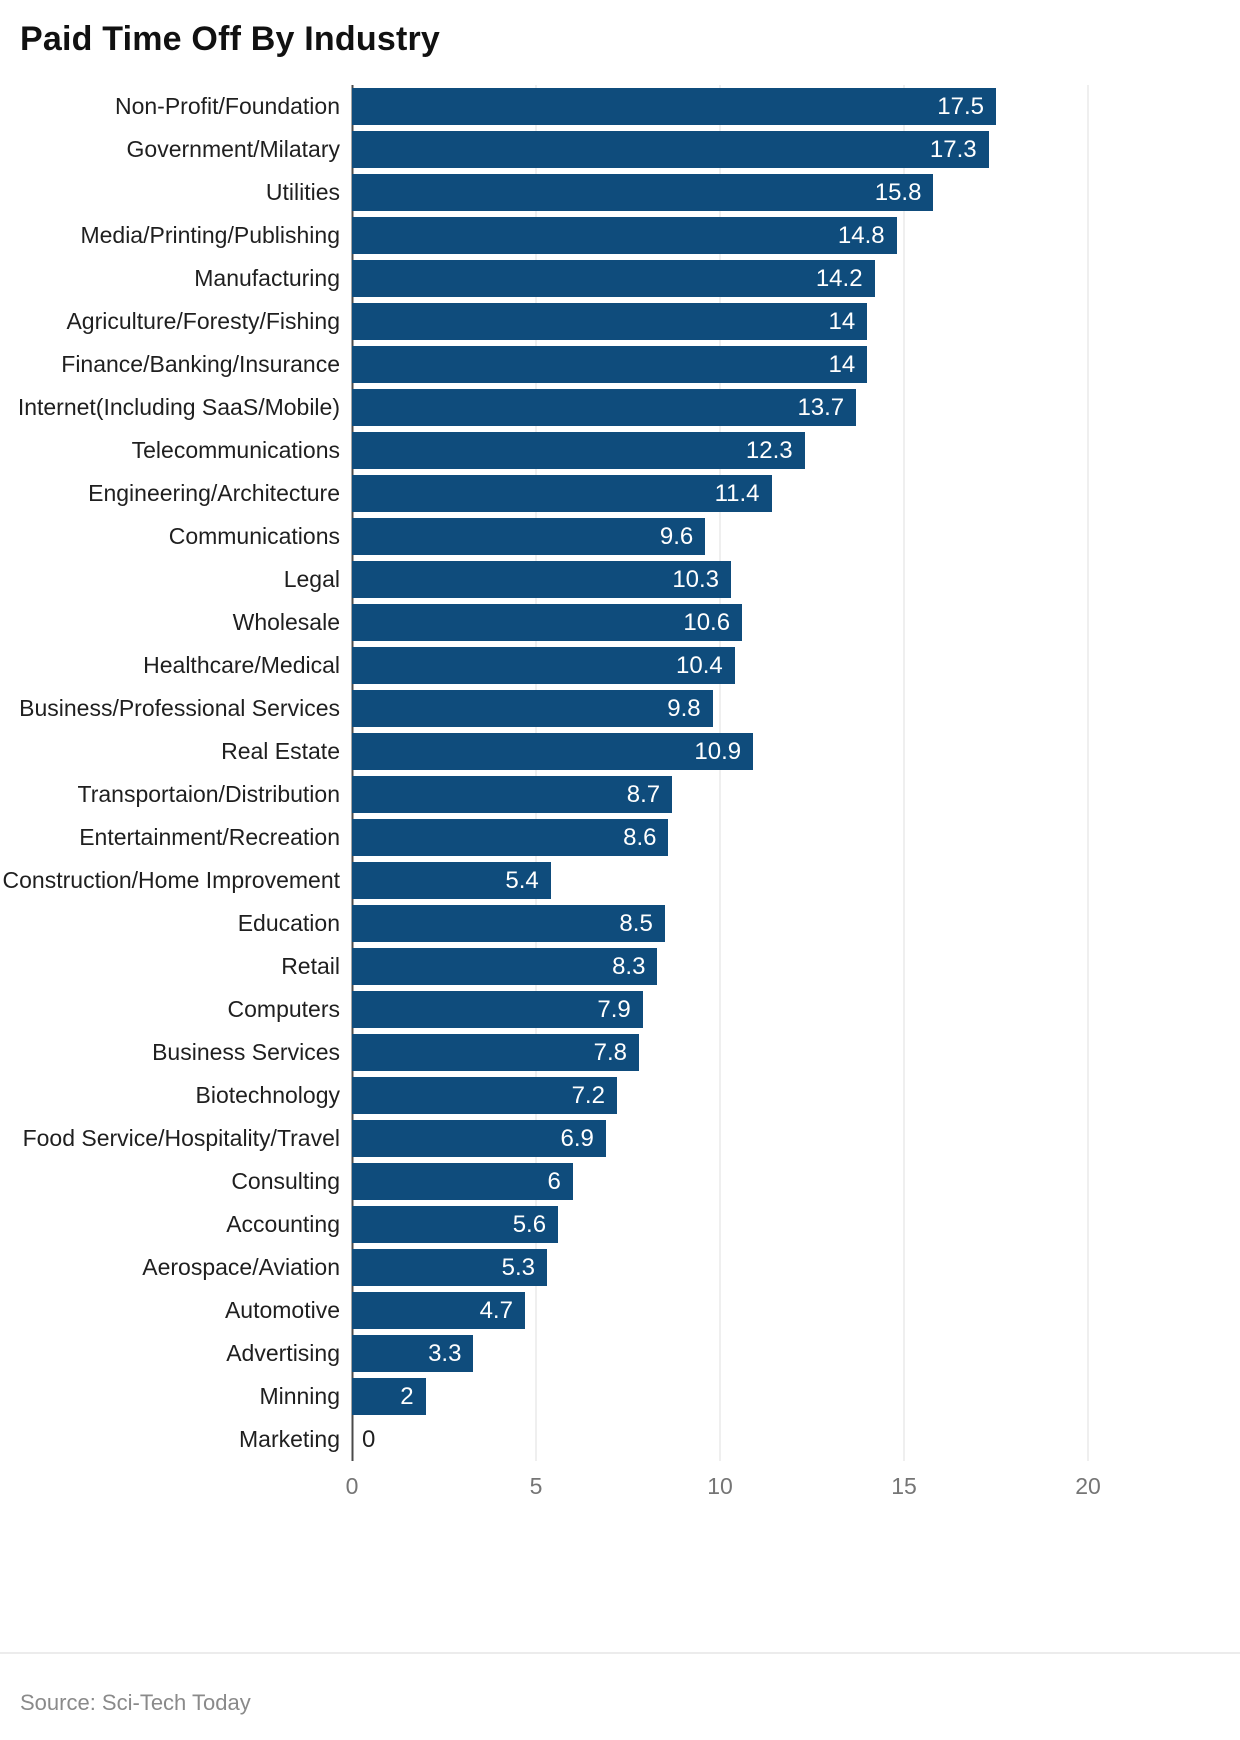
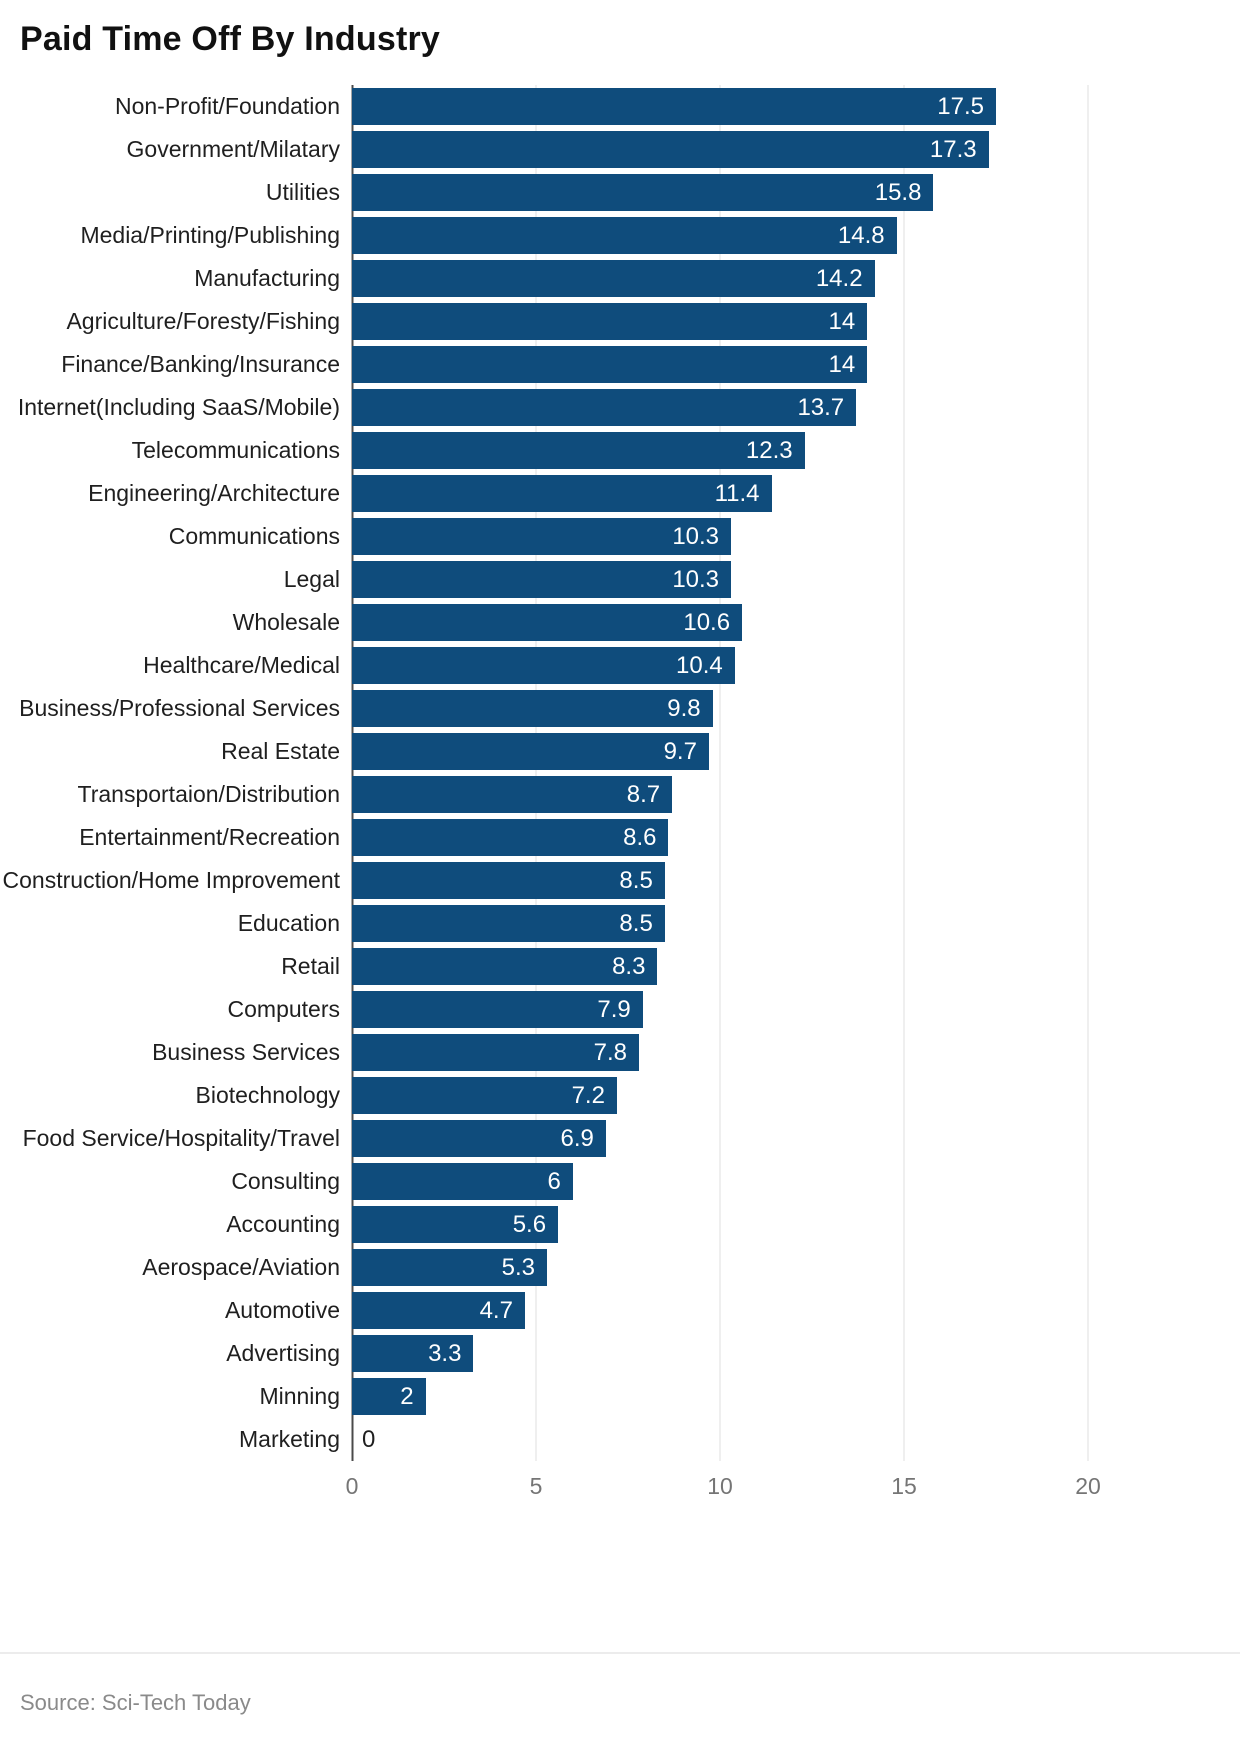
Communications: 9.6 -> 10.3
Real Estate: 10.9 -> 9.7
Construction/Home Improvement: 5.4 -> 8.5
